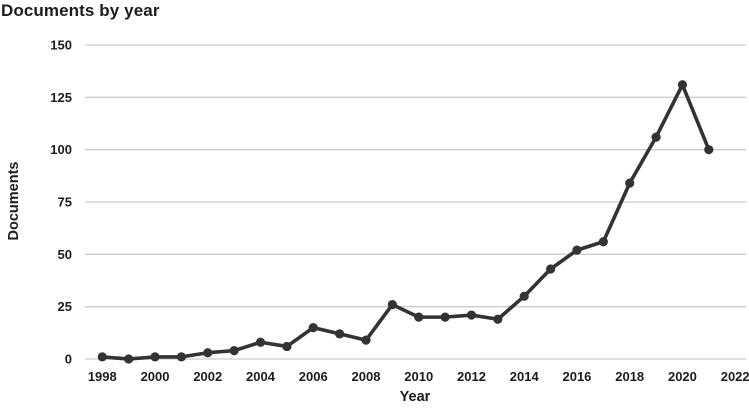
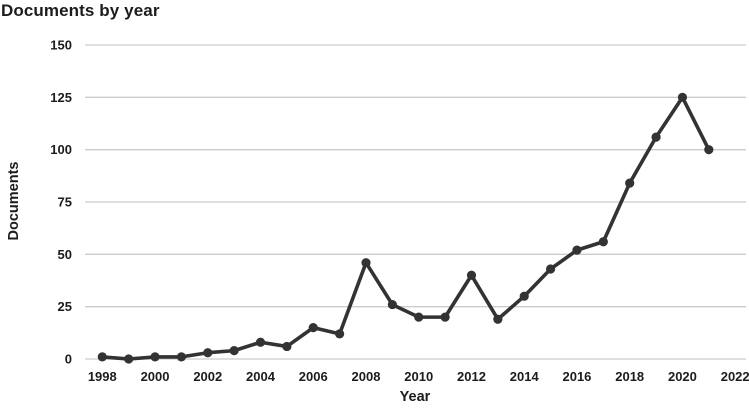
2008: 9 -> 46
2012: 21 -> 40
2020: 131 -> 125
